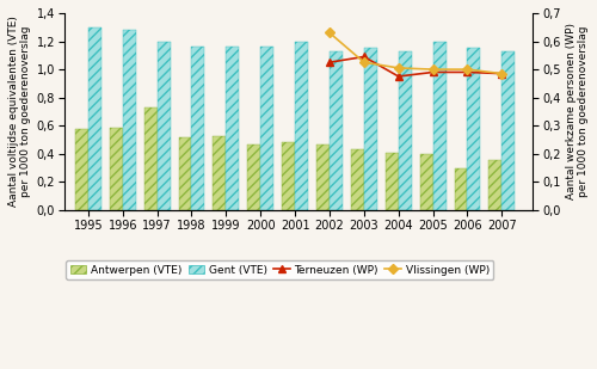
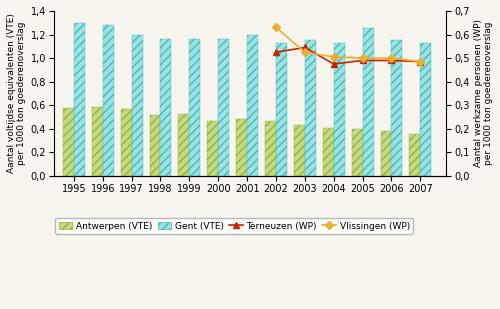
Antwerpen (VTE)/1997: 0,73 -> 0,56
Gent (VTE)/2005: 1,20 -> 1,25
Antwerpen (VTE)/2006: 0,30 -> 0,39
